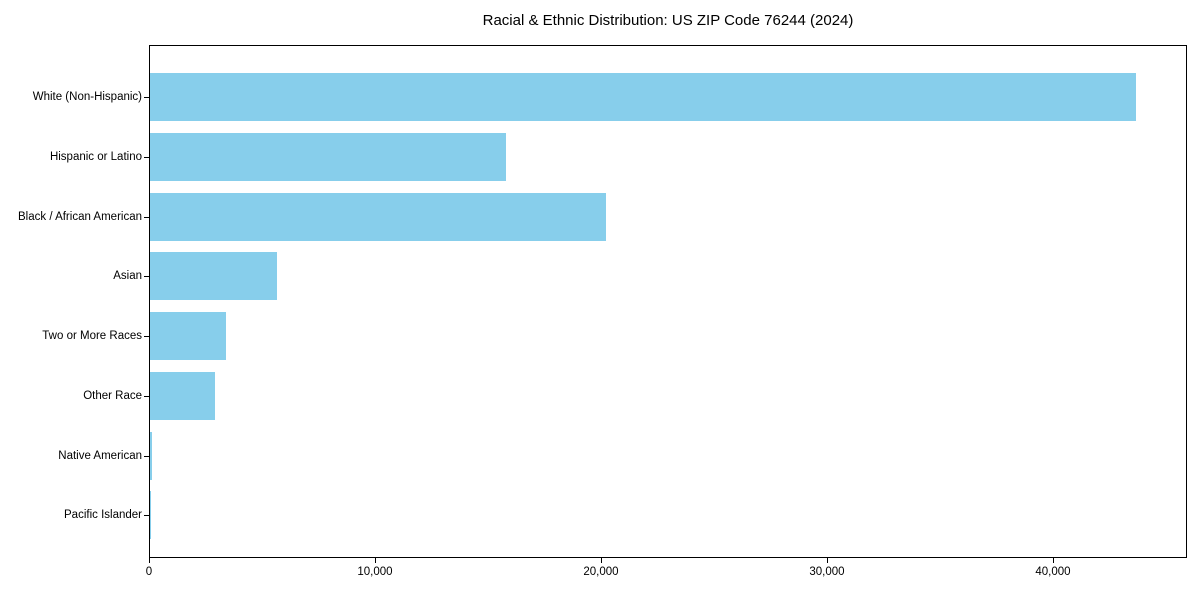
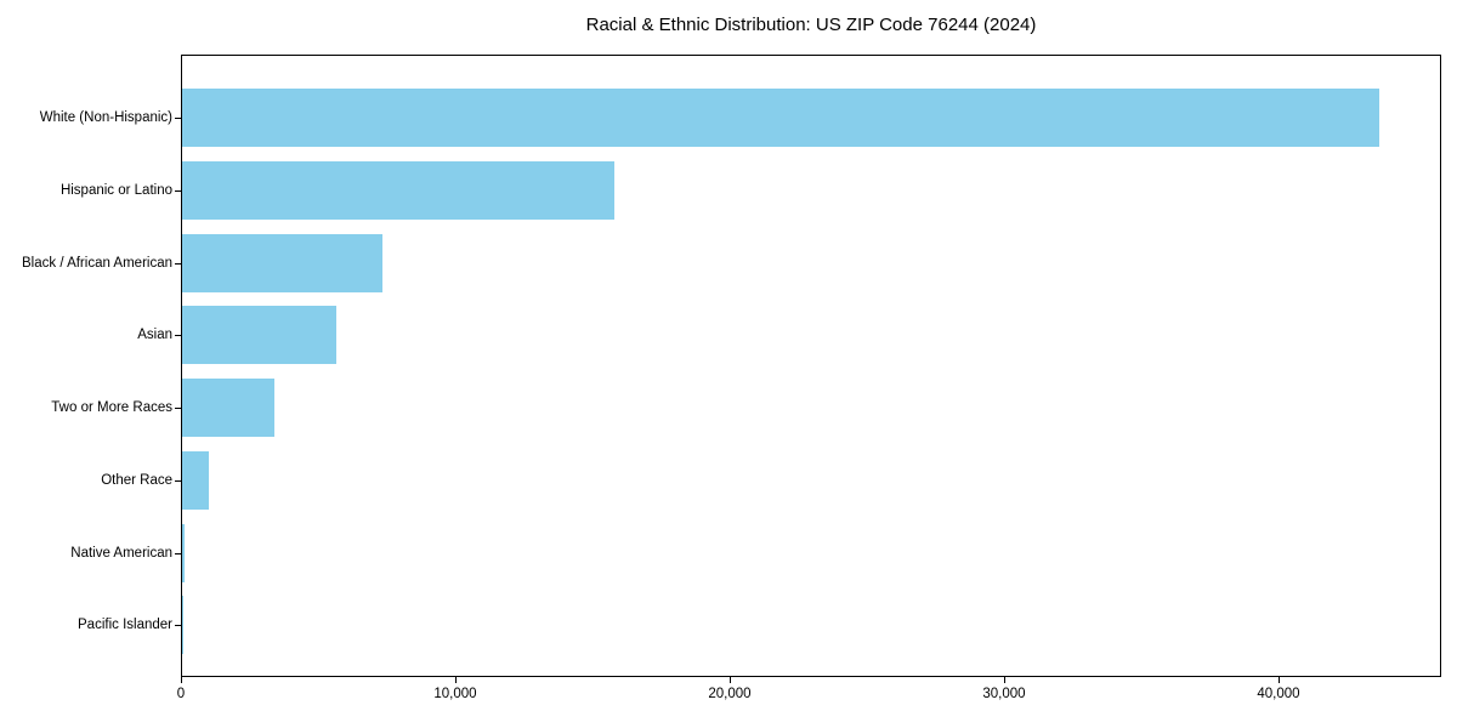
Black / African American: 20200 -> 7300
Other Race: 2900 -> 1000
